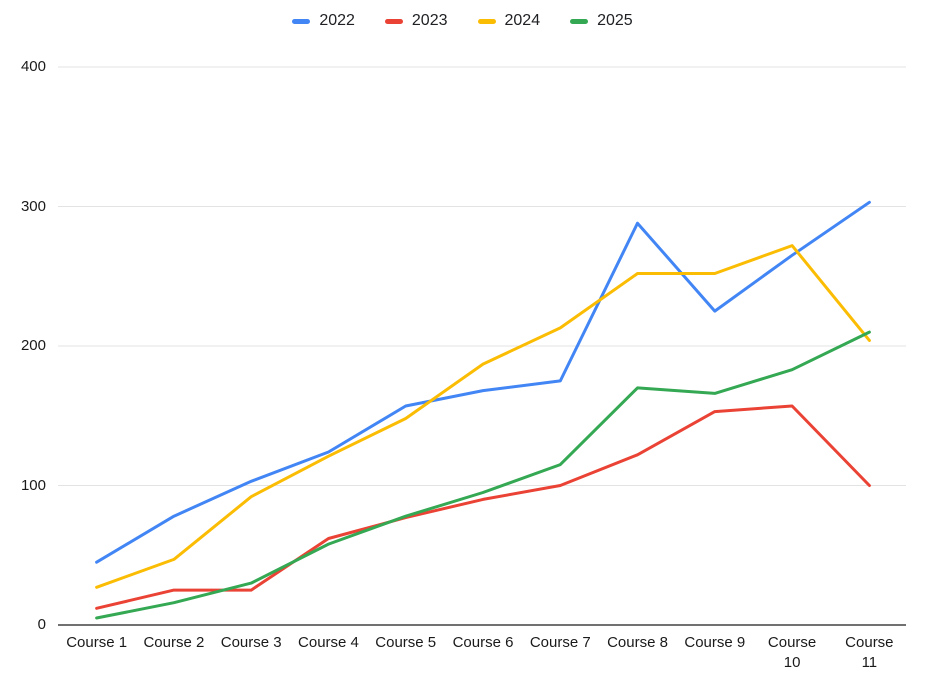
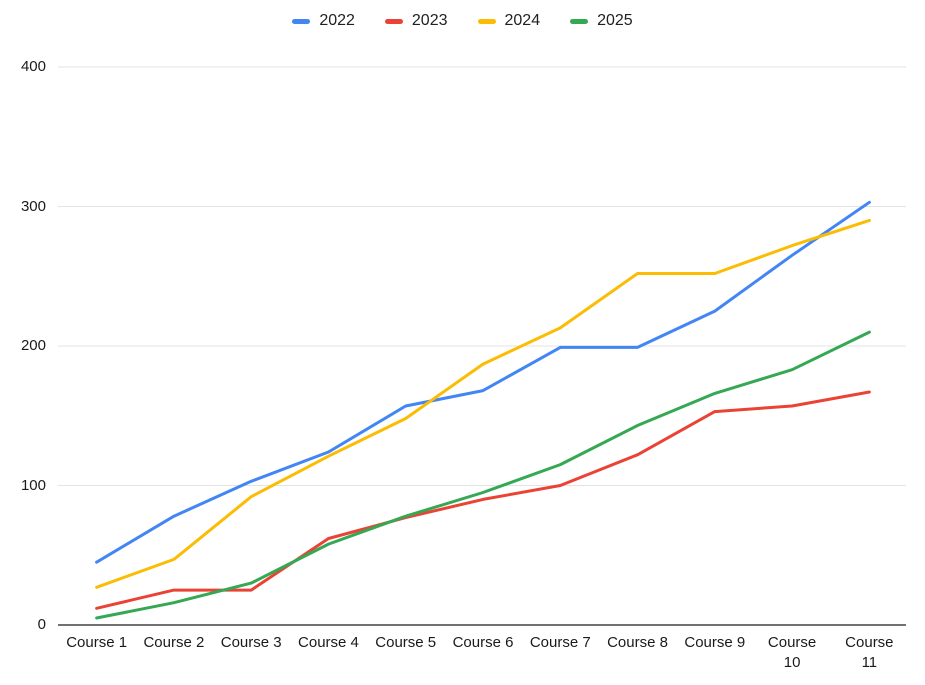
2022/Course 7: 175 -> 199
2022/Course 8: 288 -> 199
2025/Course 8: 170 -> 143
2023/Course 11: 100 -> 167
2024/Course 11: 204 -> 290
